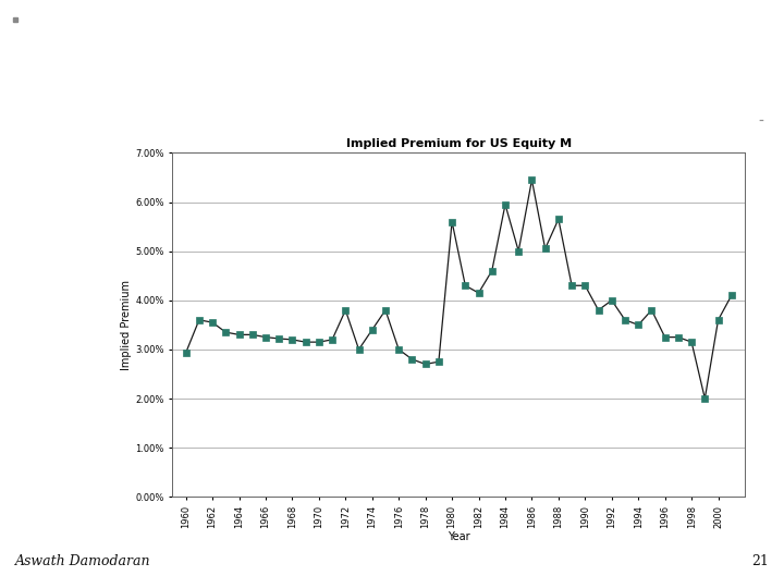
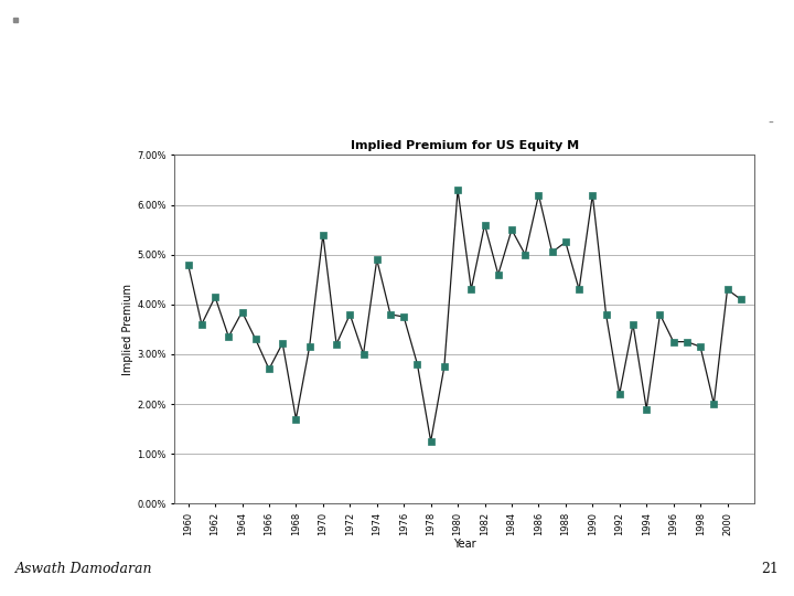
1960: 2.93% -> 4.80%
1962: 3.55% -> 4.15%
1964: 3.30% -> 3.85%
1966: 3.25% -> 2.70%
1968: 3.20% -> 1.70%
1970: 3.15% -> 5.40%
1974: 3.40% -> 4.90%
1976: 3.00% -> 3.75%
1978: 2.70% -> 1.25%
1980: 5.60% -> 6.30%
1982: 4.15% -> 5.60%
1984: 5.95% -> 5.50%
1986: 6.45% -> 6.20%
1988: 5.65% -> 5.25%
1990: 4.30% -> 6.20%
1992: 4.00% -> 2.20%
1994: 3.50% -> 1.90%
2000: 3.60% -> 4.30%
